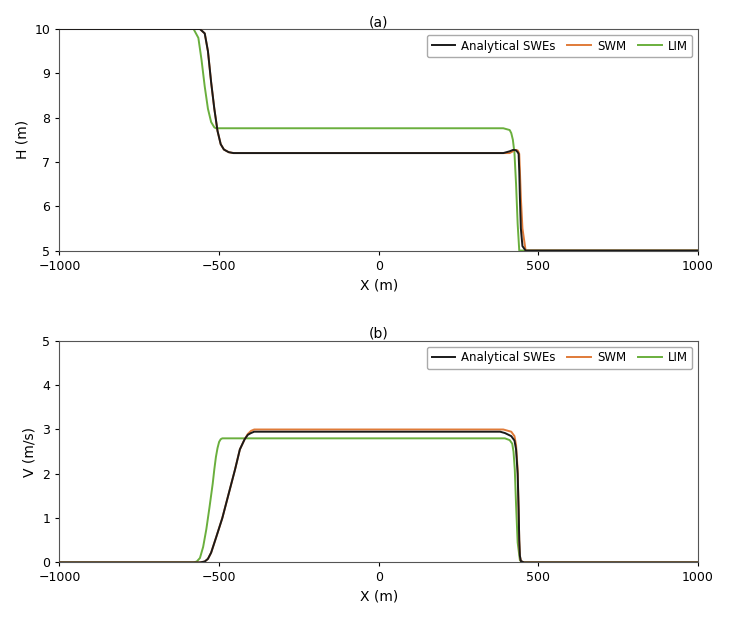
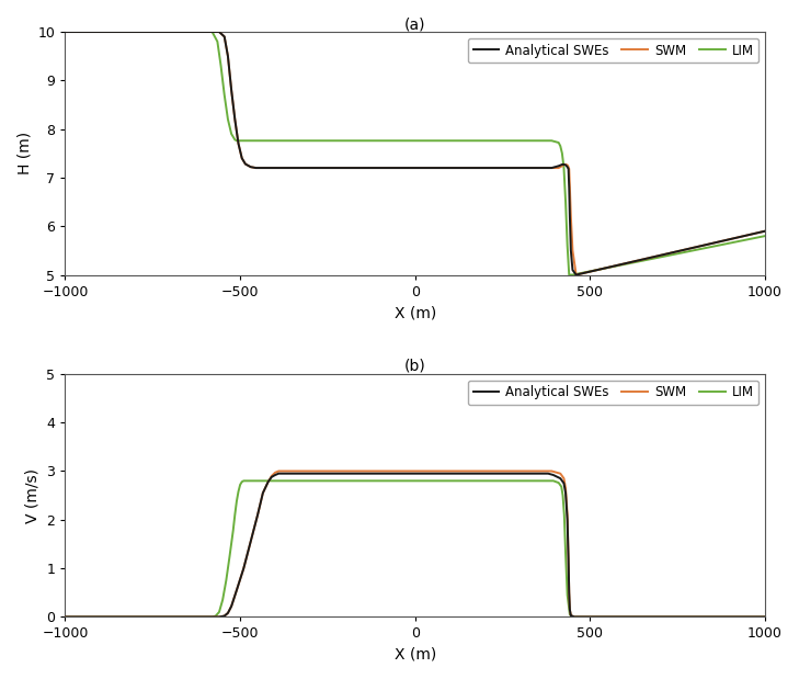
(a)/Analytical SWEs/1000: 5.00 -> 5.90
(a)/SWM/1000: 5.00 -> 5.90
(a)/LIM/1000: 5.00 -> 5.80
